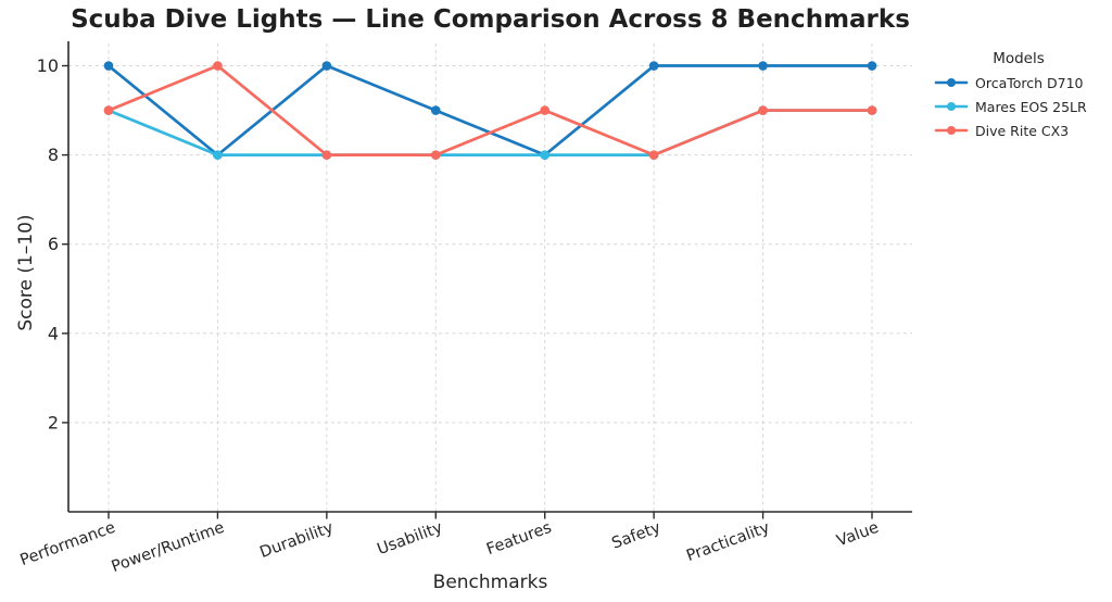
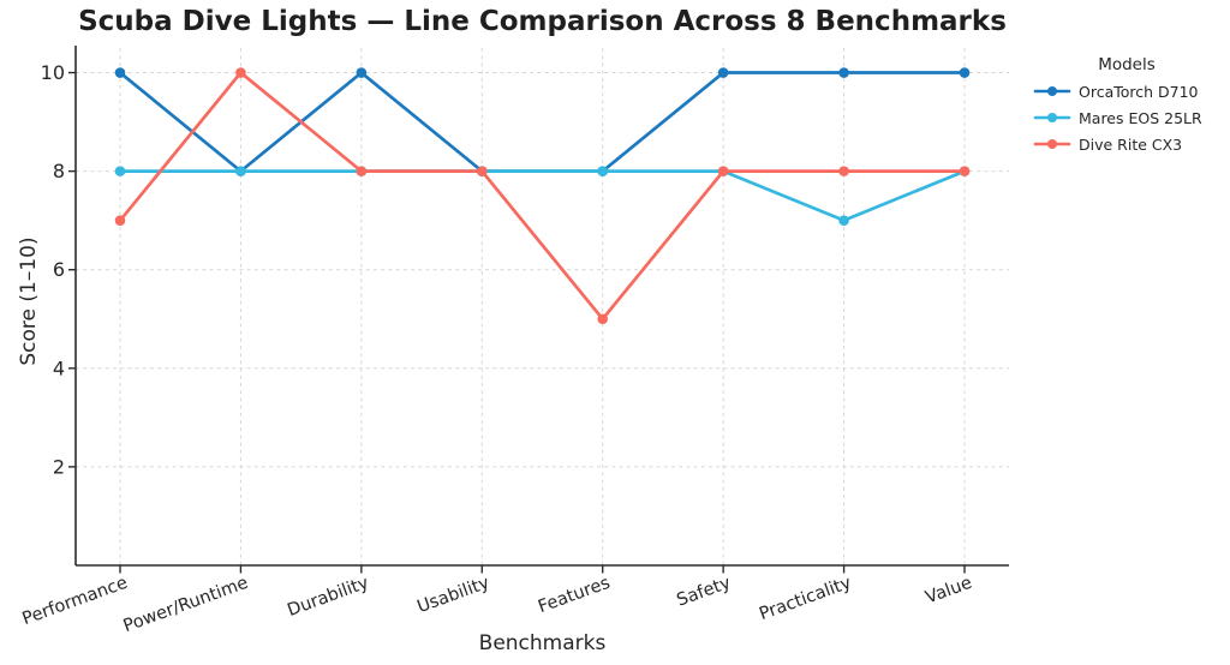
Mares EOS 25LR/Performance: 9 -> 8
Dive Rite CX3/Performance: 9 -> 7
OrcaTorch D710/Usability: 9 -> 8
Dive Rite CX3/Features: 9 -> 5
Mares EOS 25LR/Practicality: 9 -> 7
Dive Rite CX3/Practicality: 9 -> 8
Mares EOS 25LR/Value: 9 -> 8
Dive Rite CX3/Value: 9 -> 8
